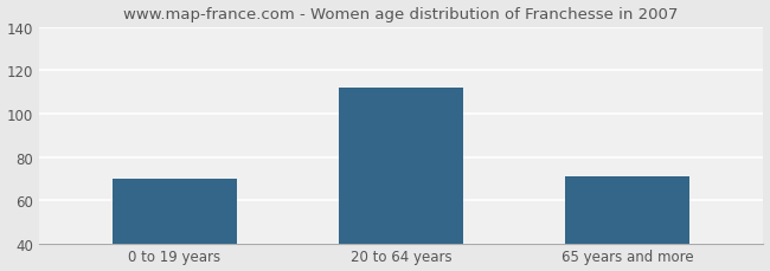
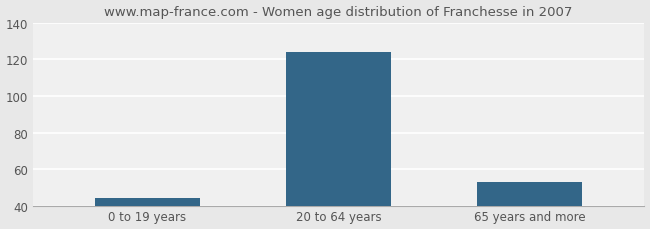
0 to 19 years: 70 -> 44
20 to 64 years: 112 -> 124
65 years and more: 71 -> 53
